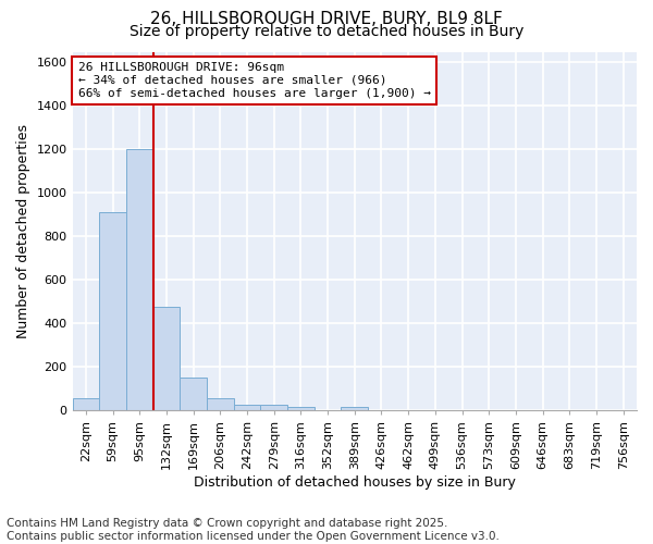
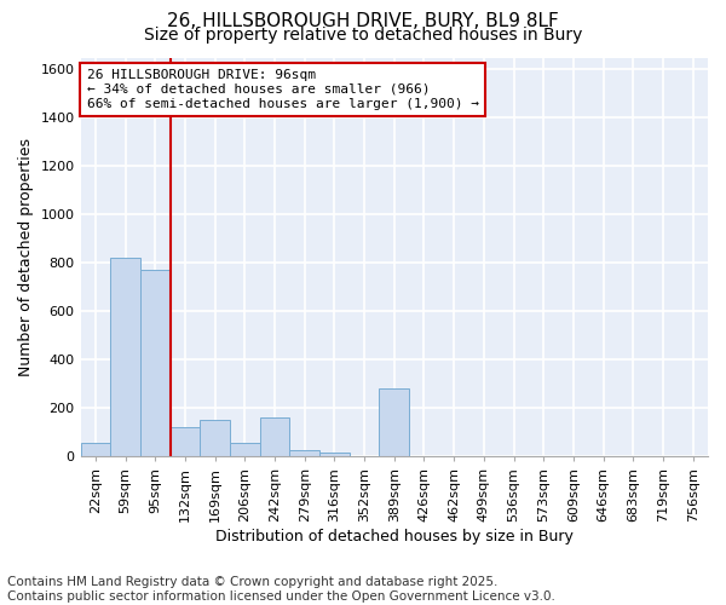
59sqm: 910 -> 820
95sqm: 1200 -> 770
132sqm: 480 -> 120
242sqm: 30 -> 160
389sqm: 20 -> 280
